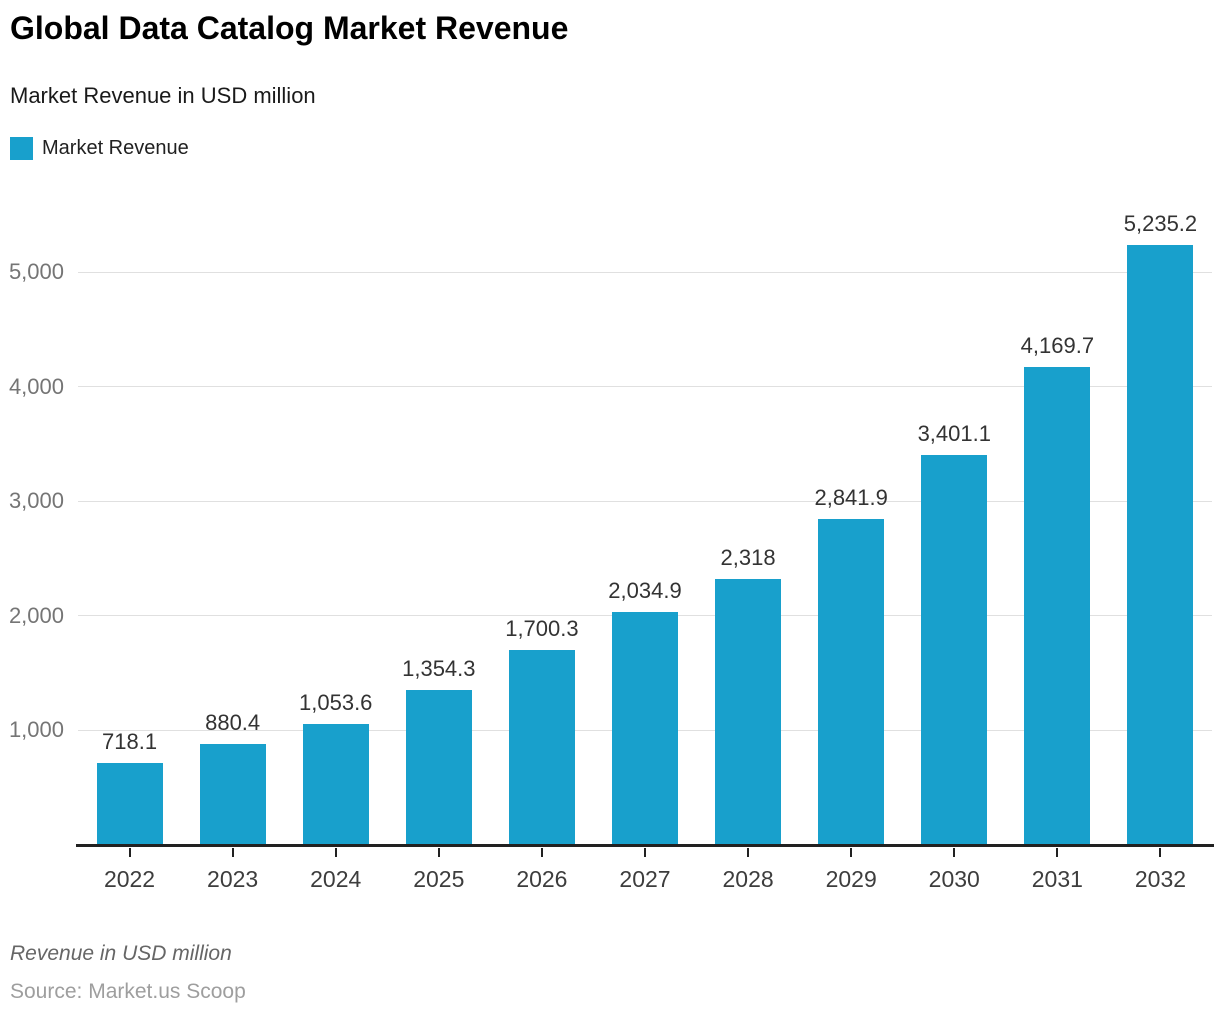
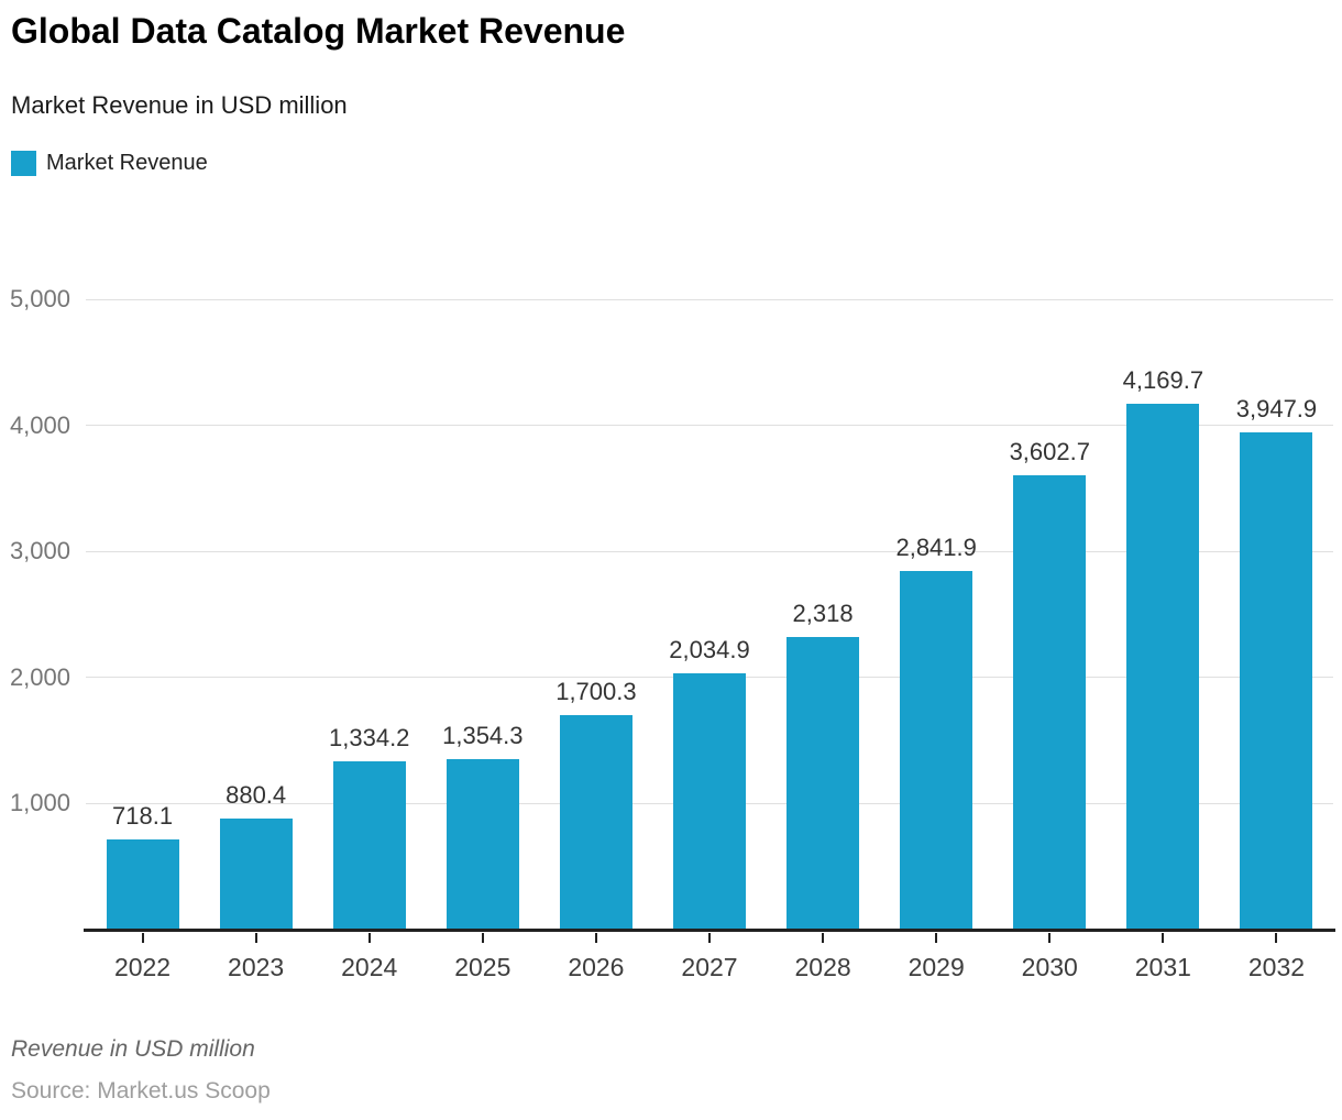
2024: 1,053.6 -> 1,334.2
2030: 3,401.1 -> 3,602.7
2032: 5,235.2 -> 3,947.9
